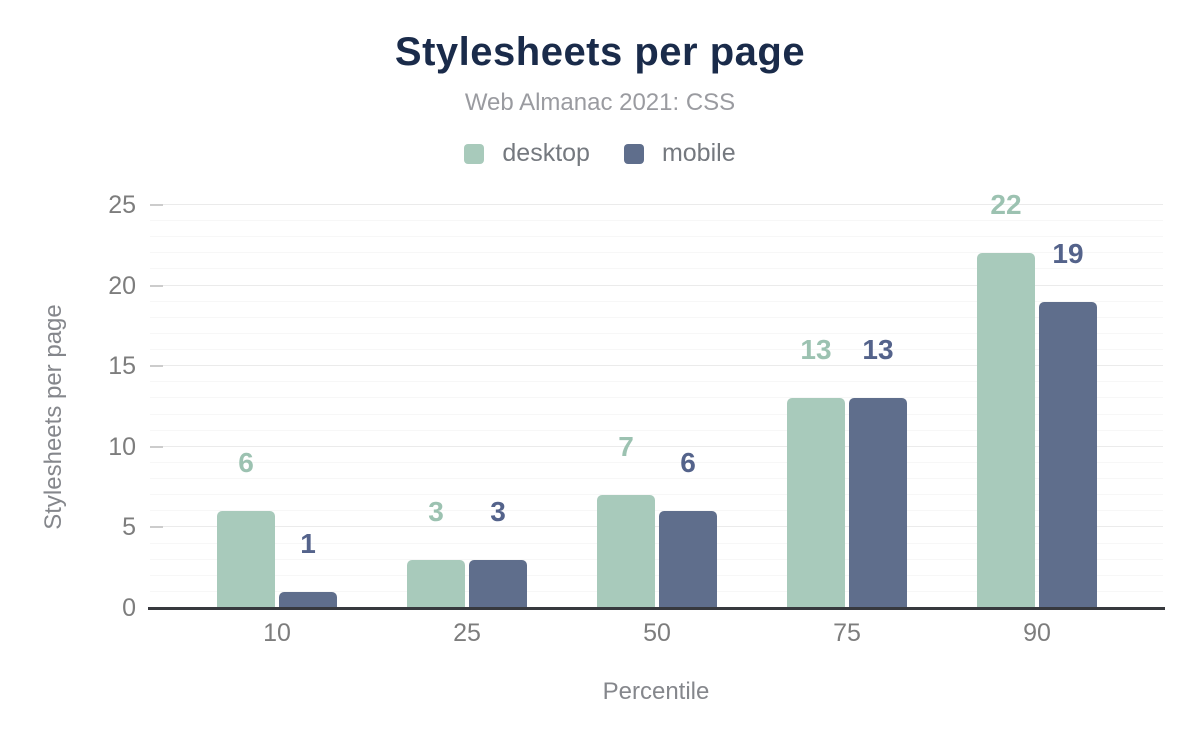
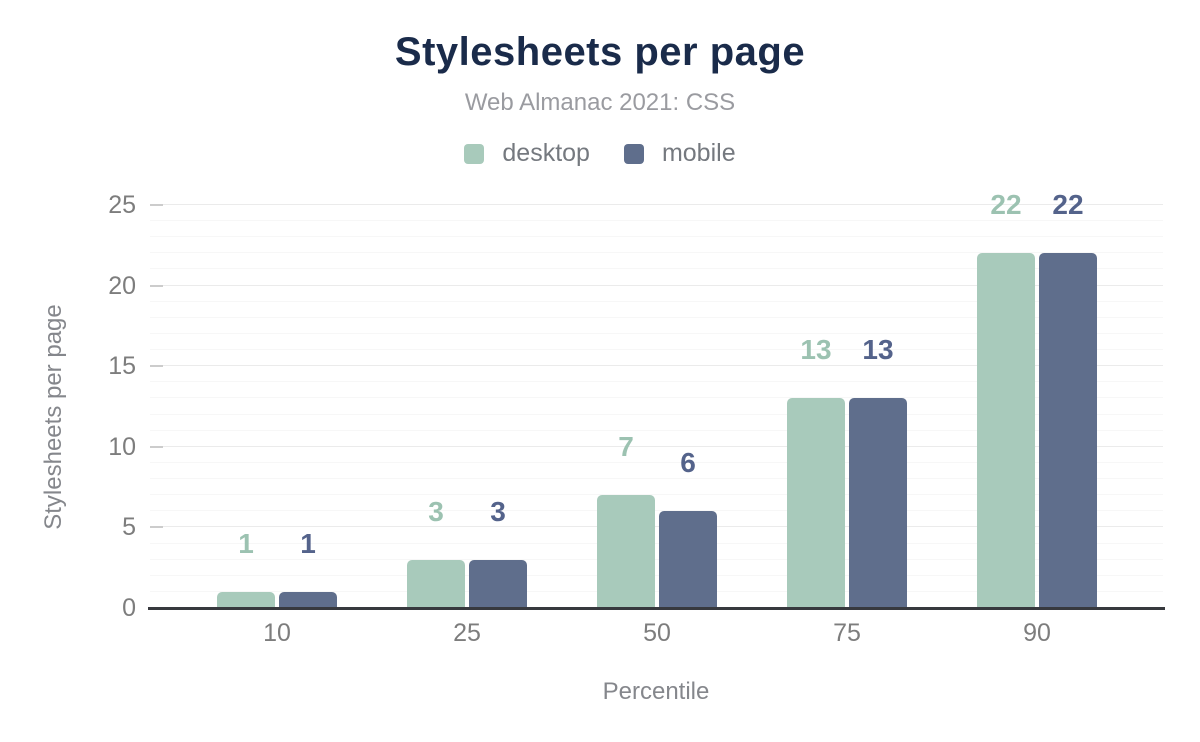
desktop/10: 6 -> 1
mobile/90: 19 -> 22
